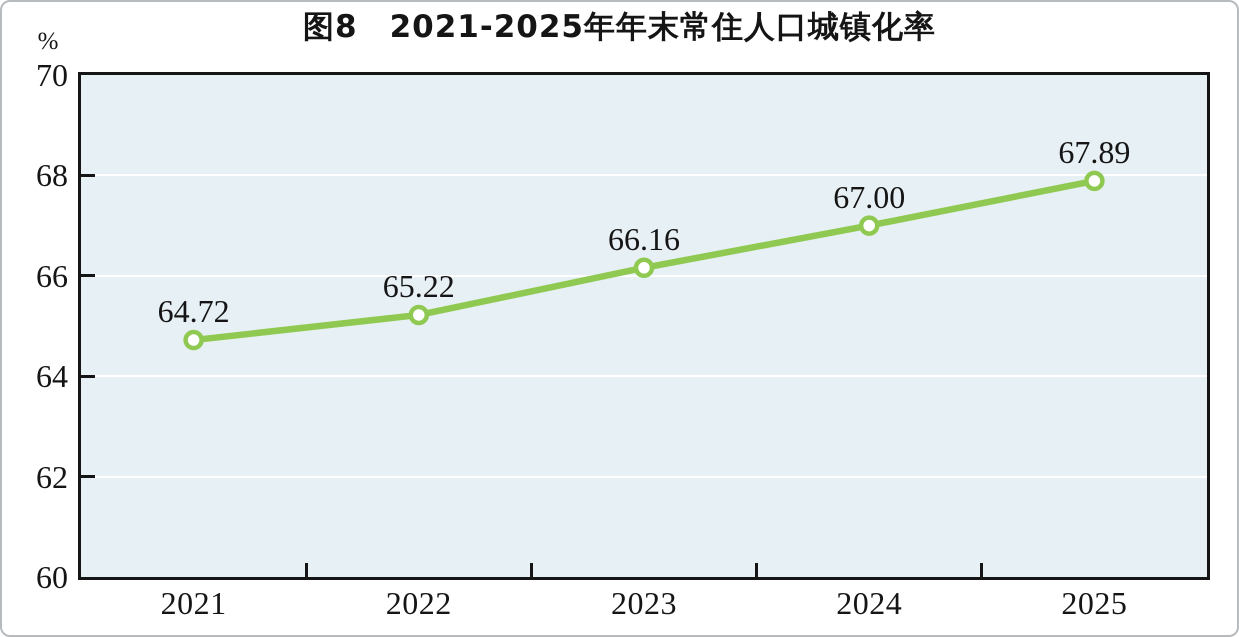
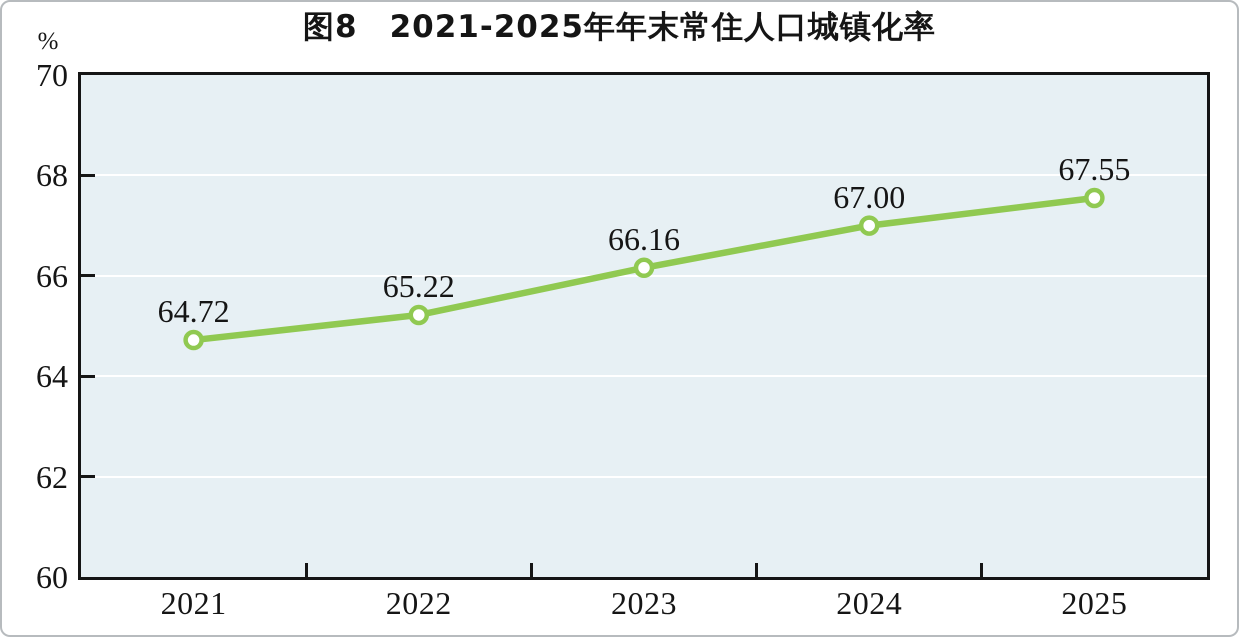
2025: 67.89 -> 67.55
